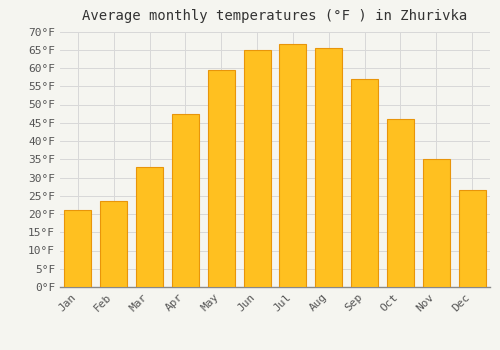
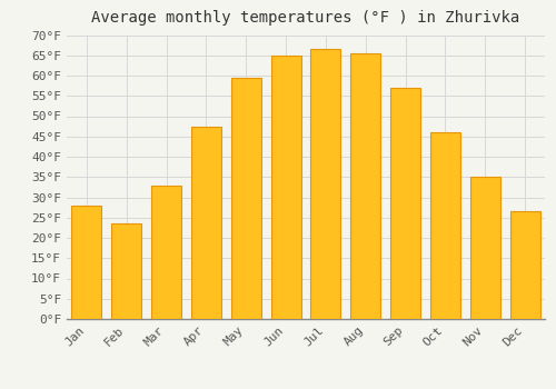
Jan: 21.0°F -> 28.0°F
